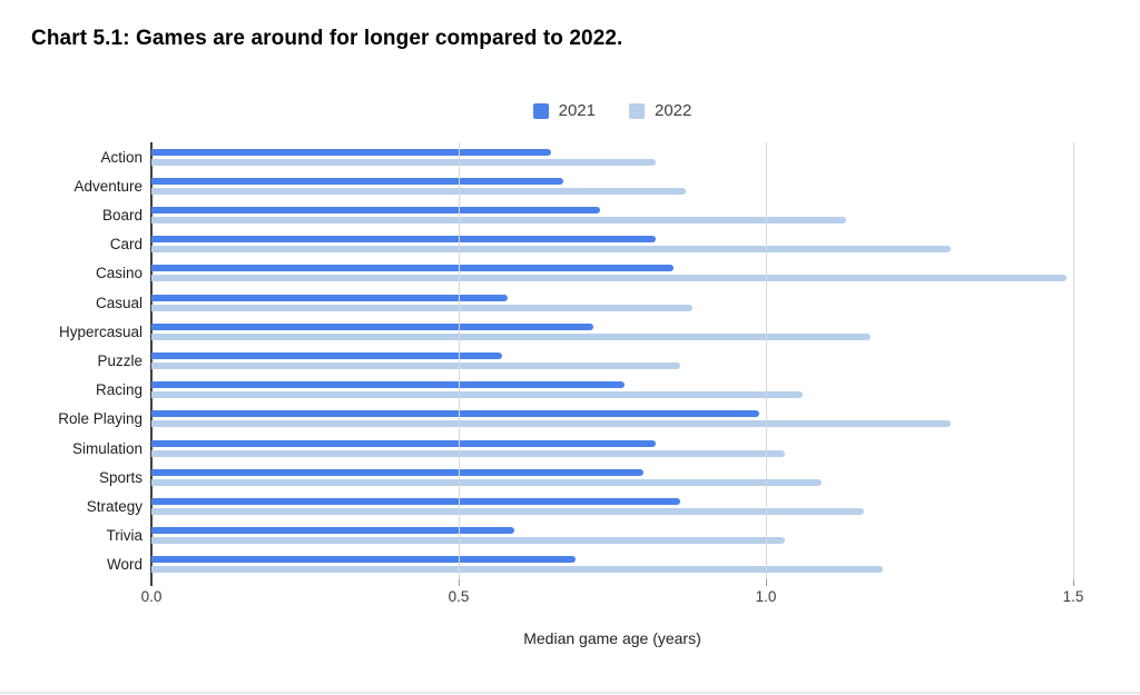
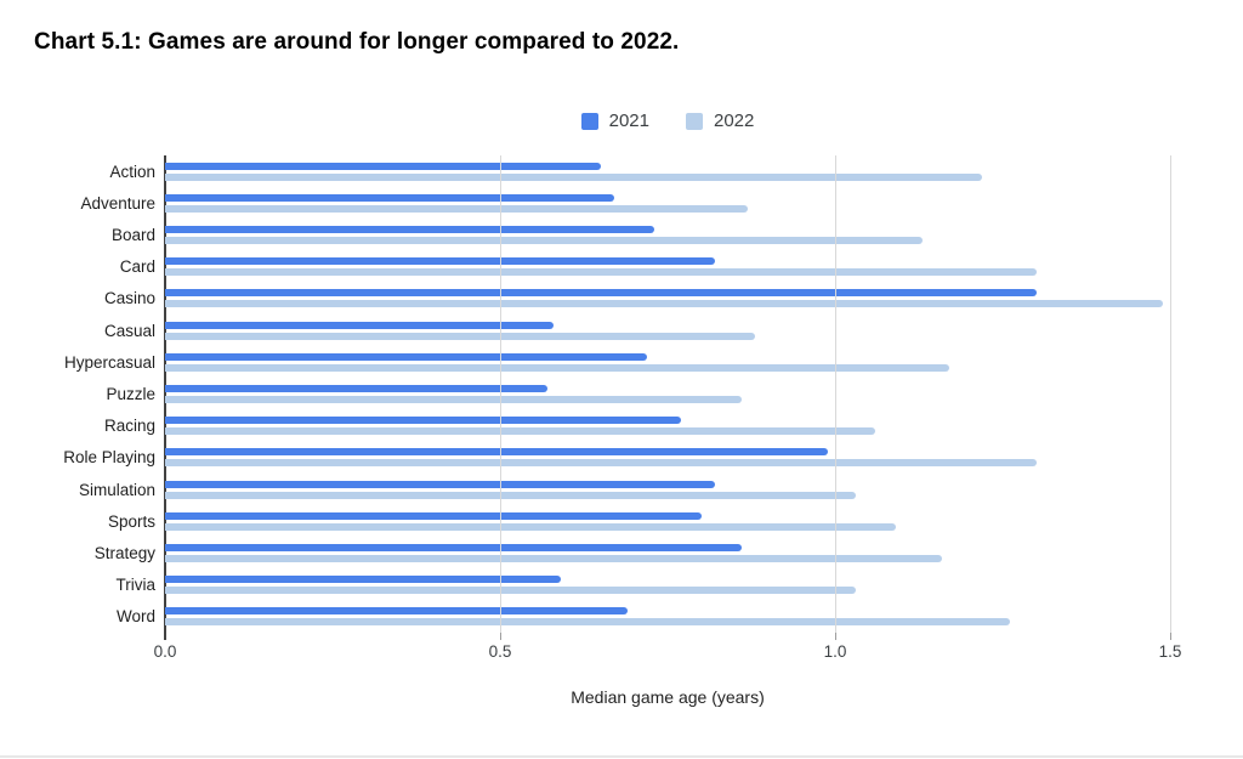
2022/Action: 0.82 -> 1.22
2021/Casino: 0.85 -> 1.30
2022/Word: 1.19 -> 1.26
